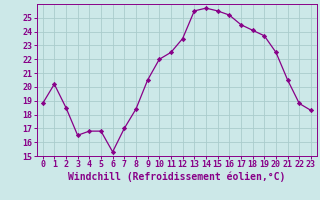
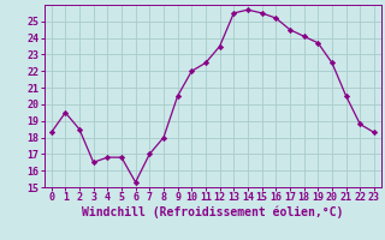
0: 18.8 -> 18.3
1: 20.2 -> 19.5
8: 18.4 -> 18.0
